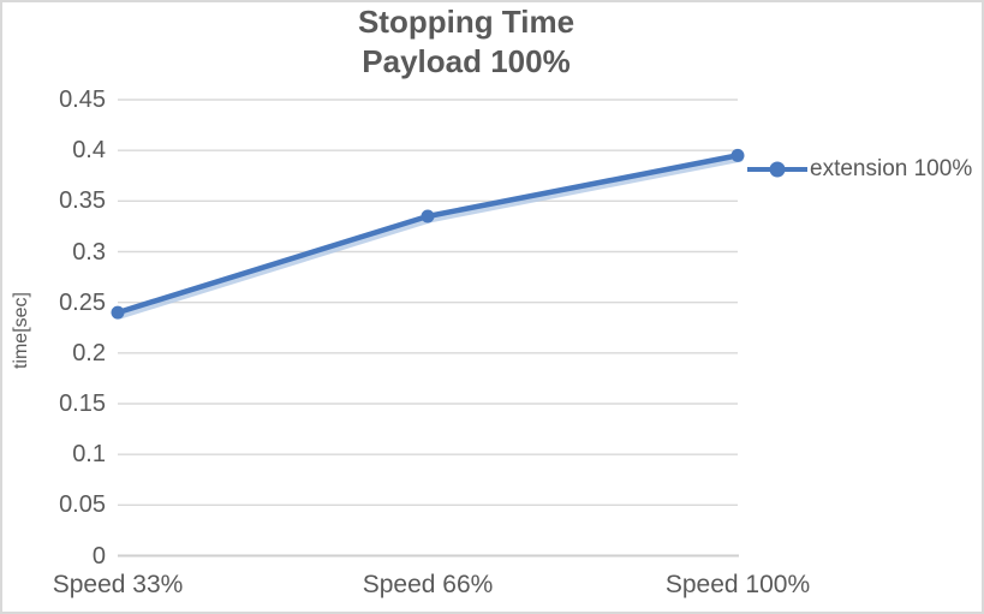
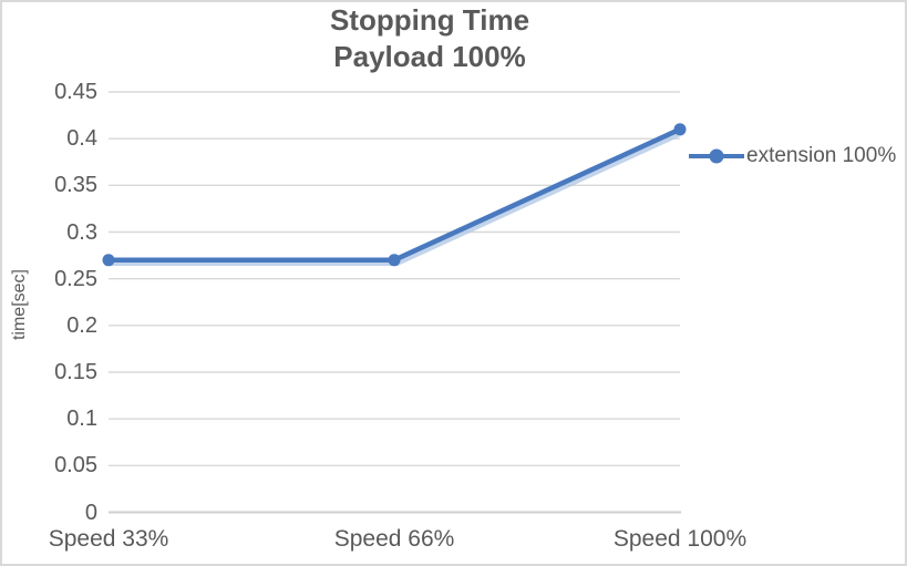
Speed 33%: 0.24 -> 0.27
Speed 66%: 0.34 -> 0.27
Speed 100%: 0.40 -> 0.41
